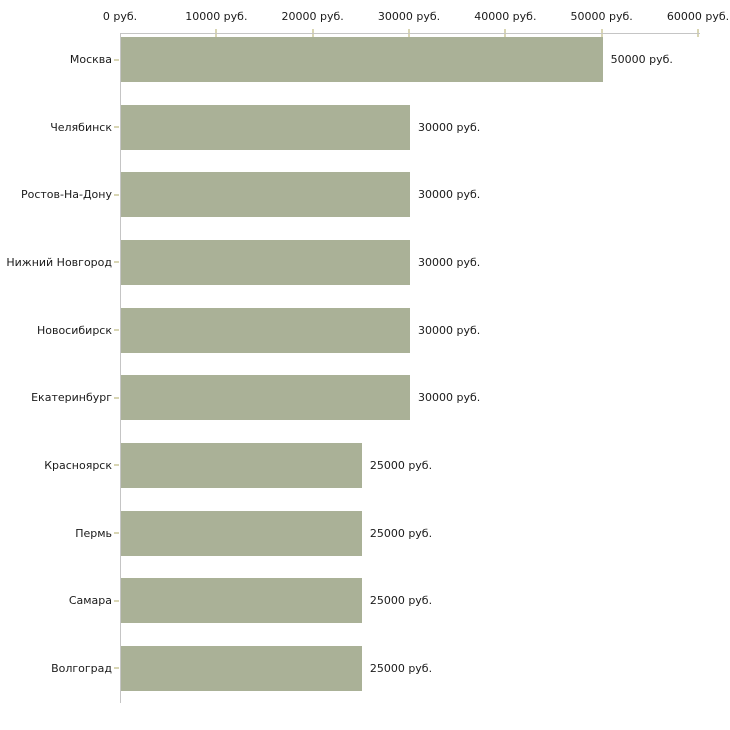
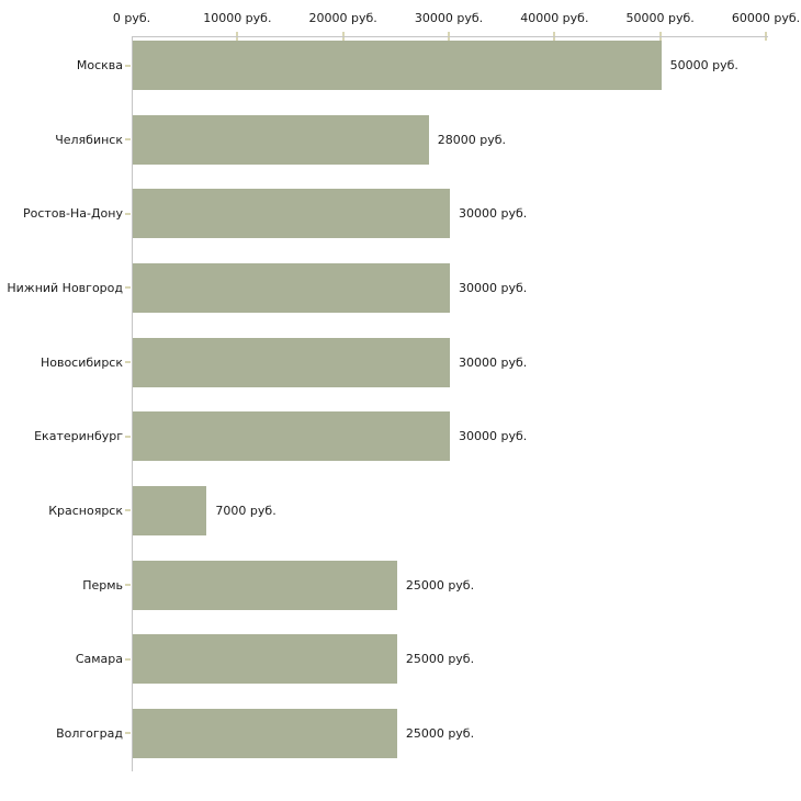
Челябинск: 30000 -> 28000
Красноярск: 25000 -> 7000
